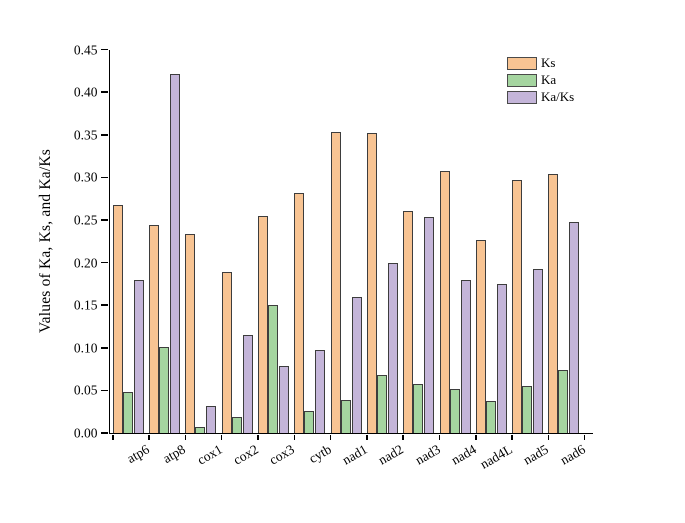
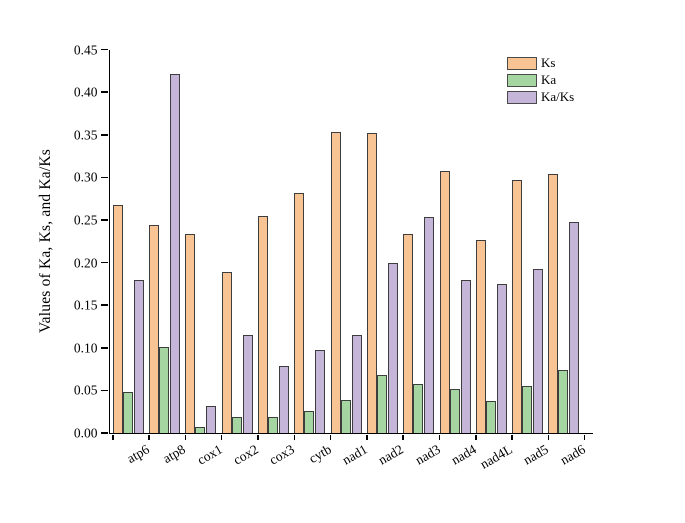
Ka/cox3: 0.15 -> 0.02
Ka/Ks/nad1: 0.16 -> 0.12
Ks/nad3: 0.26 -> 0.23
